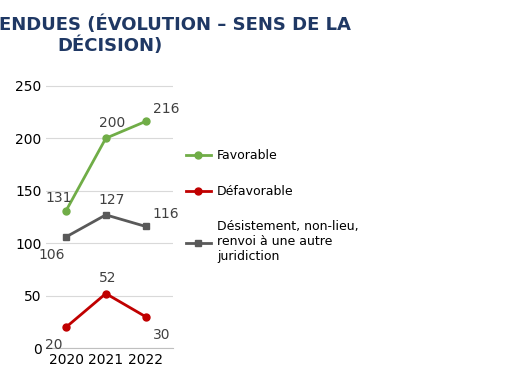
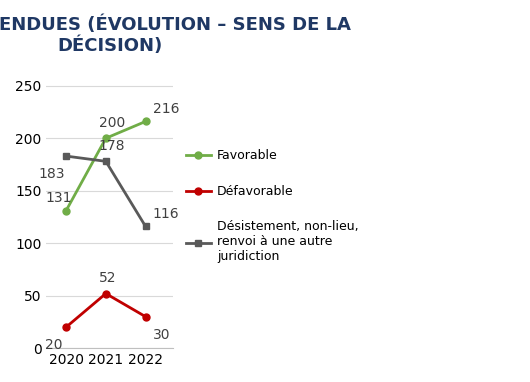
Désistement, non-lieu, renvoi à une autre juridiction/2020: 106 -> 183
Désistement, non-lieu, renvoi à une autre juridiction/2021: 127 -> 178
